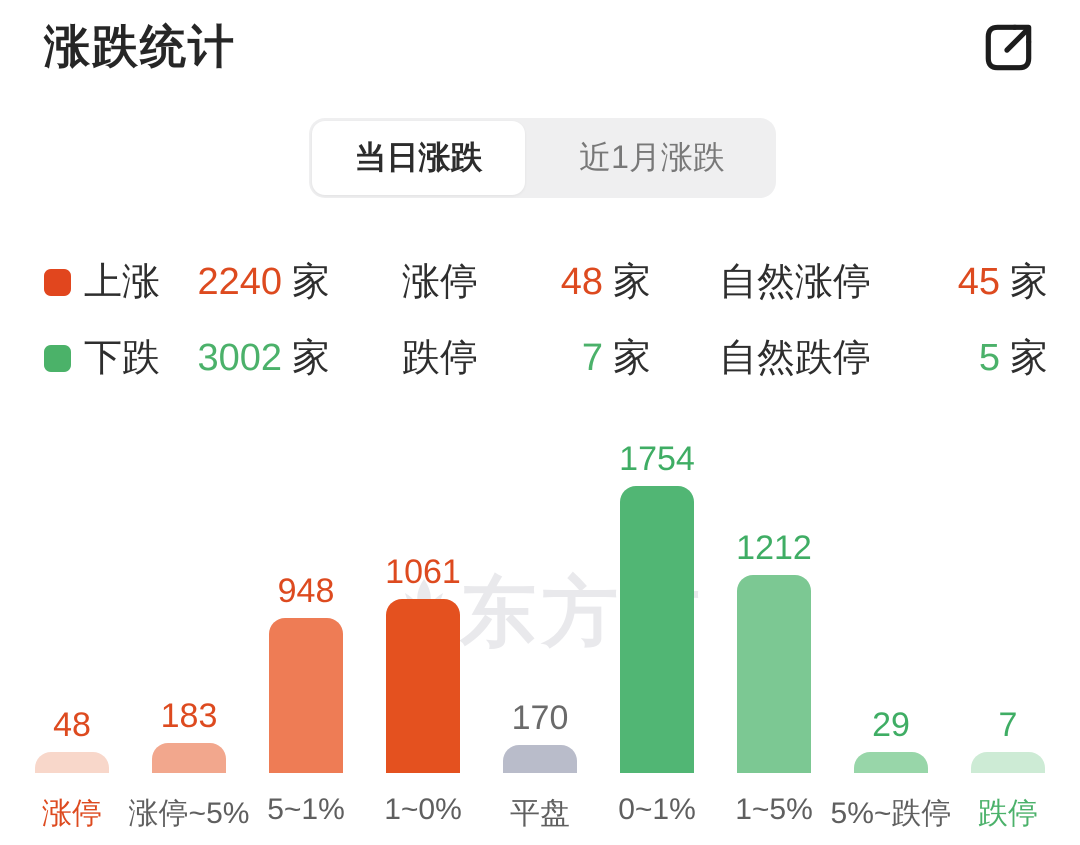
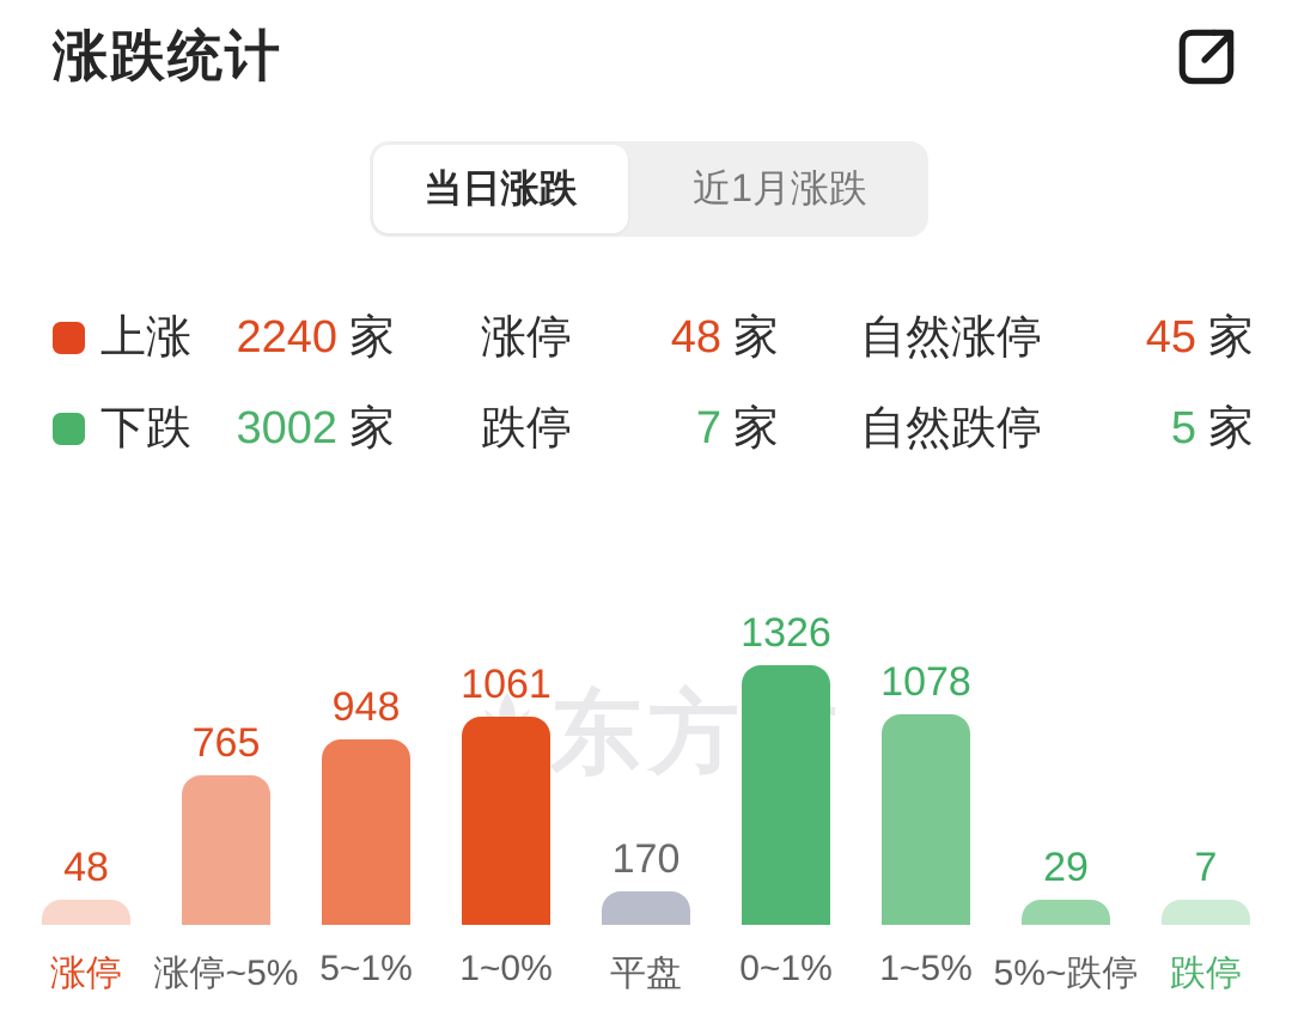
涨停~5%: 183 -> 765
0~1%: 1754 -> 1326
1~5%: 1212 -> 1078
